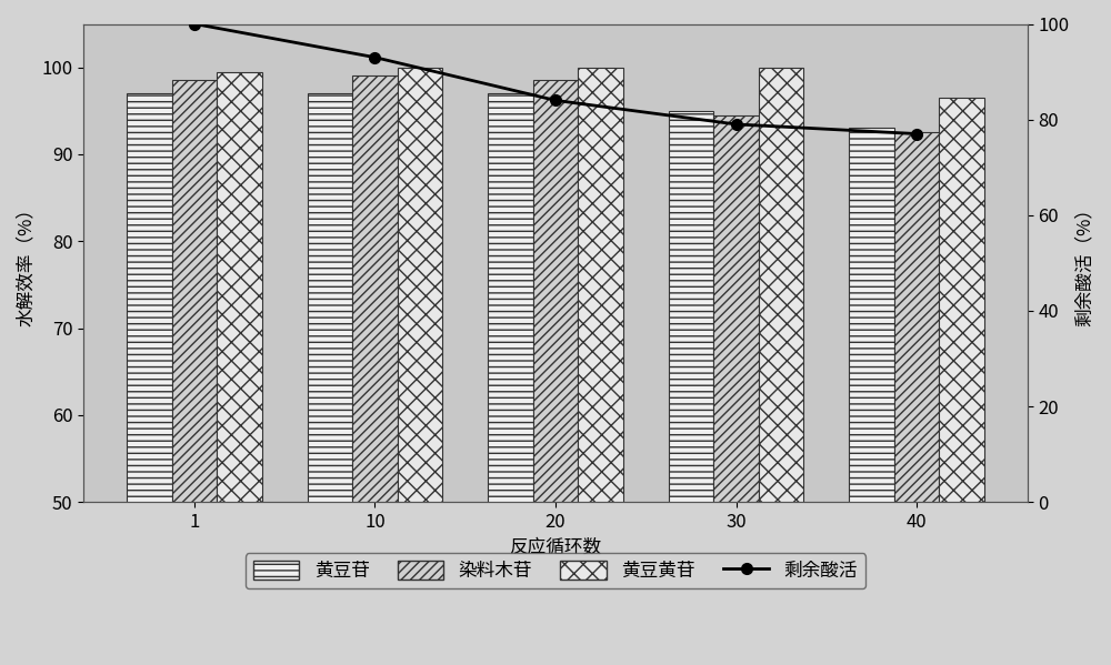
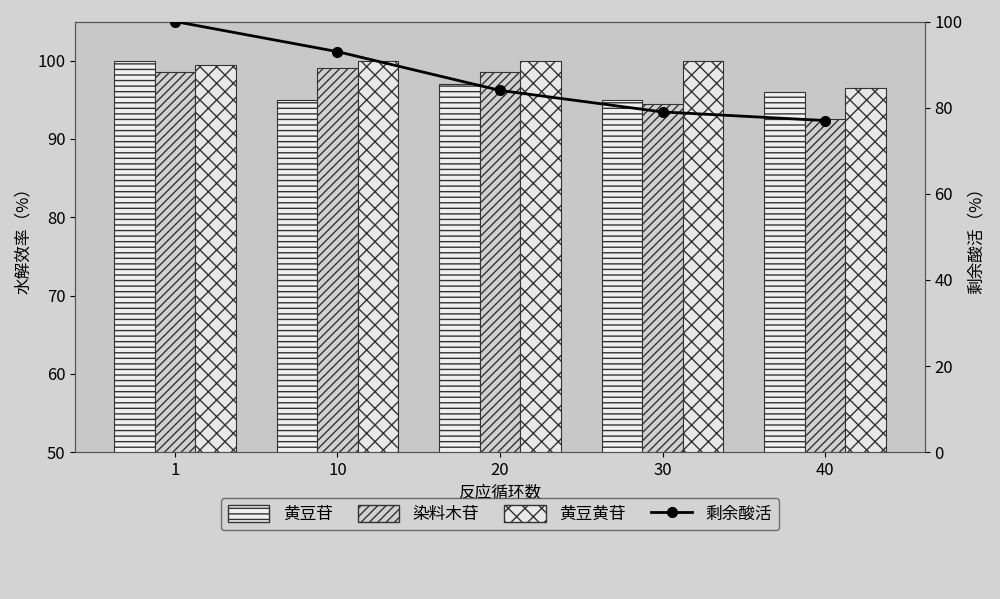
黄豆苷/1: 97 -> 100
黄豆苷/10: 97 -> 95
黄豆苷/40: 93 -> 96
